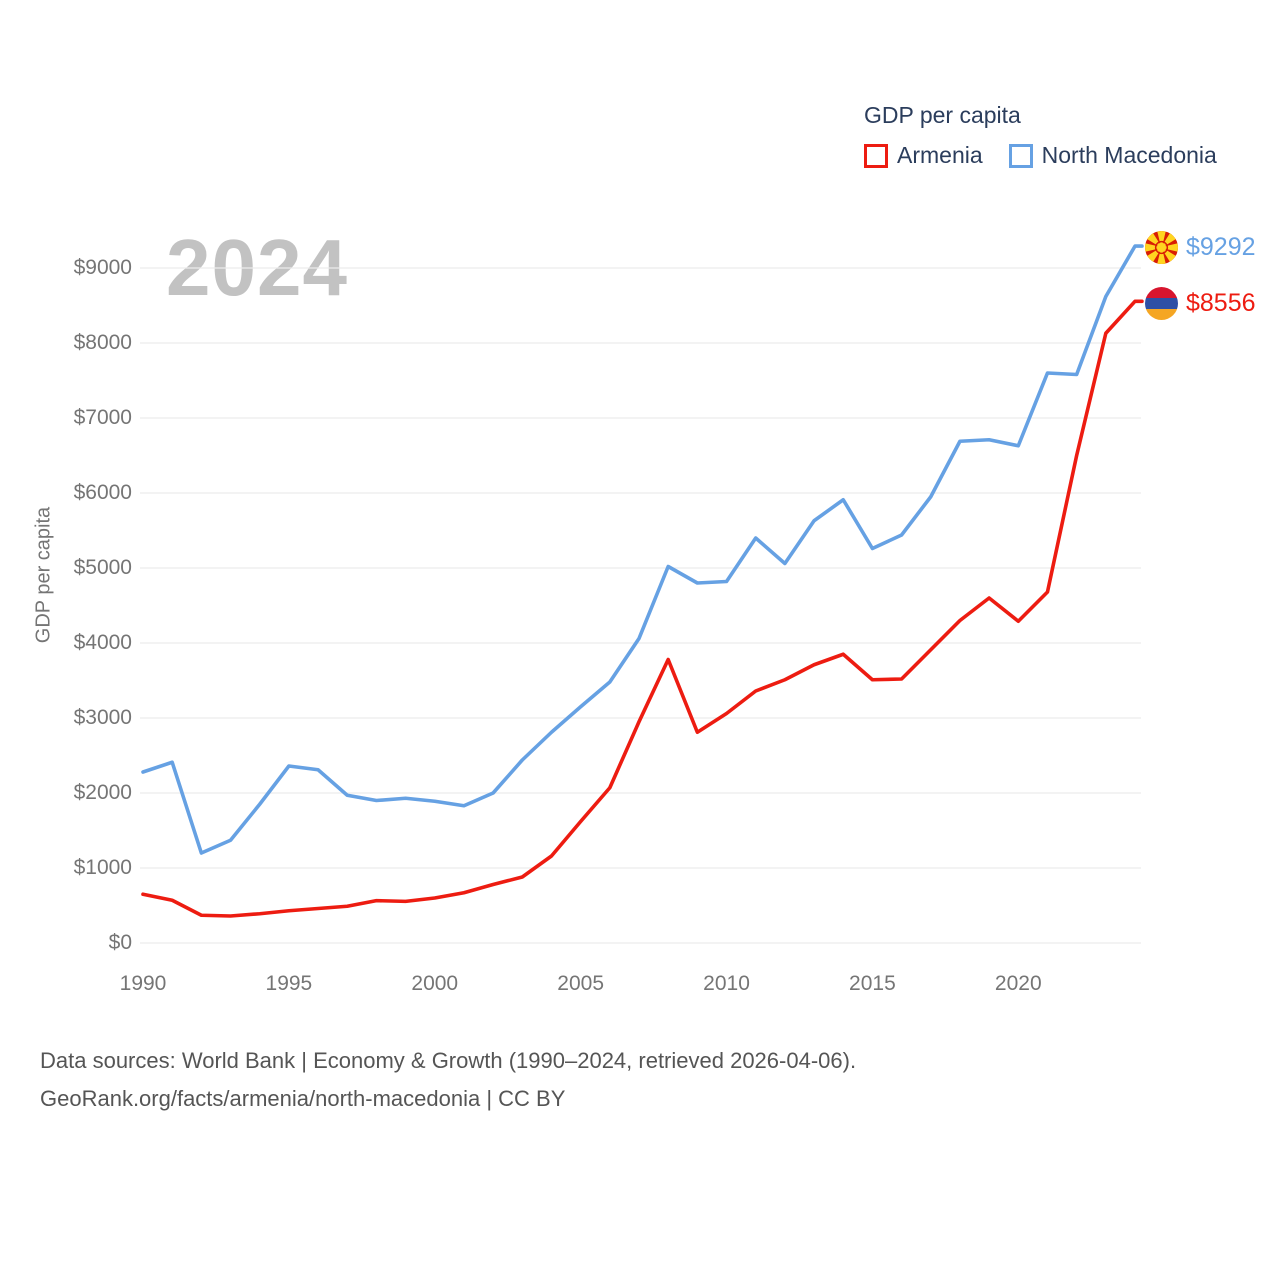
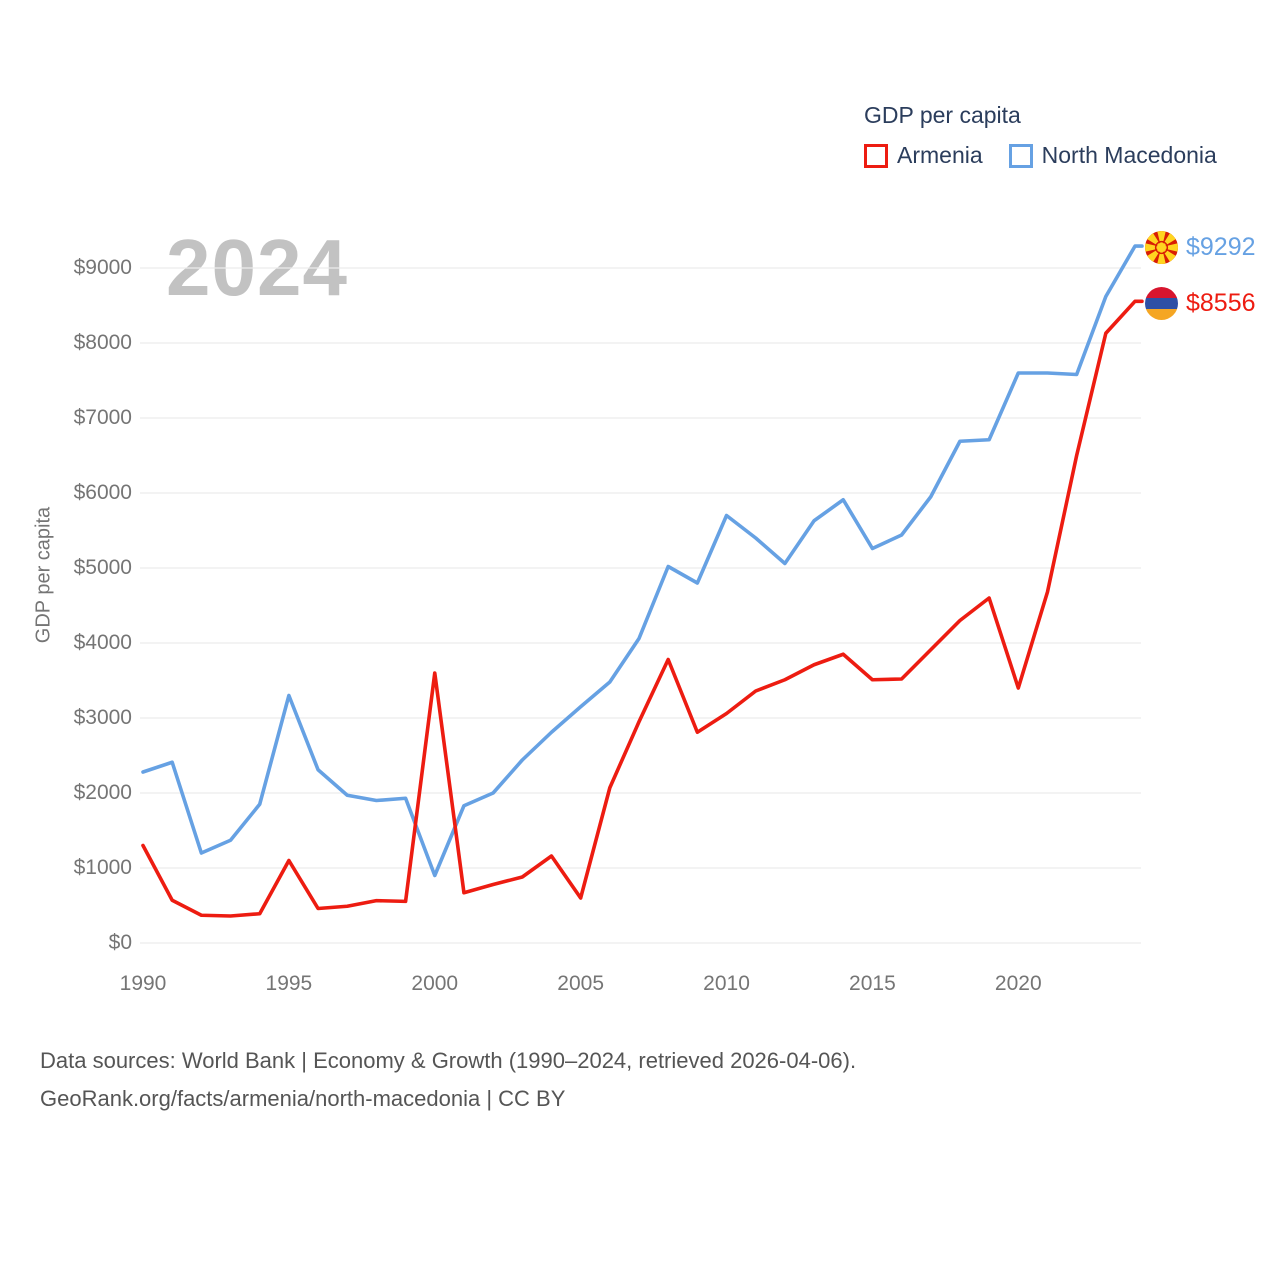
Armenia/1990: $600 -> $1300
Armenia/1995: $400 -> $1100
North Macedonia/1995: $2400 -> $3300
Armenia/2000: $600 -> $3600
North Macedonia/2000: $1900 -> $900
Armenia/2005: $1600 -> $600
North Macedonia/2010: $4800 -> $5700
Armenia/2020: $4300 -> $3400
North Macedonia/2020: $6600 -> $7600
